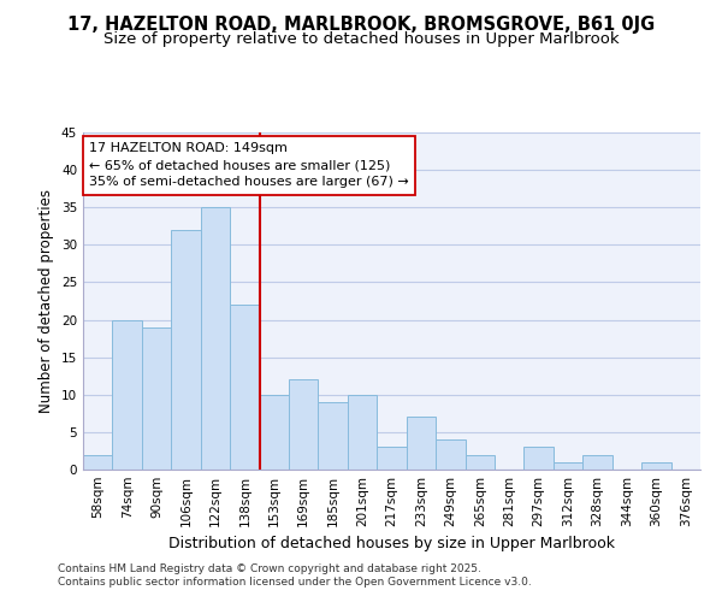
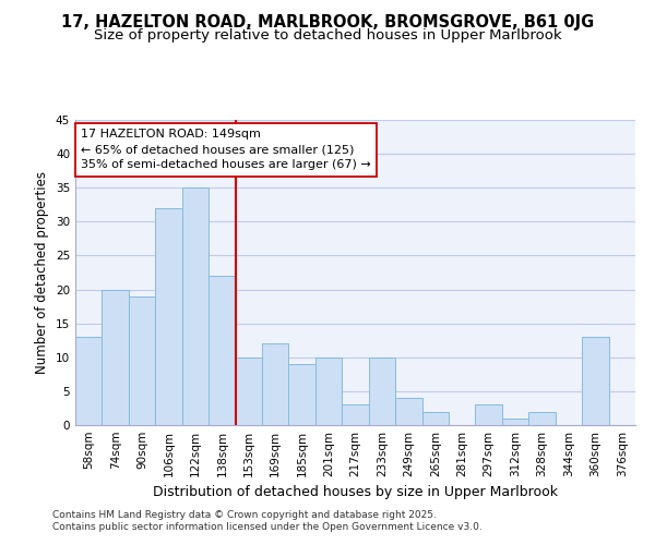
58sqm: 2 -> 13
233sqm: 7 -> 10
360sqm: 1 -> 13
